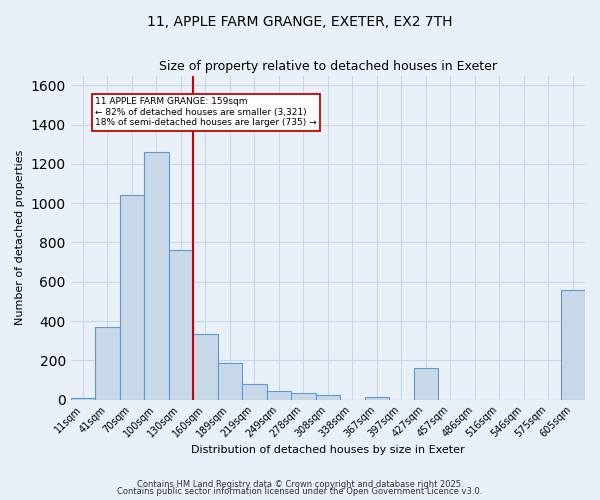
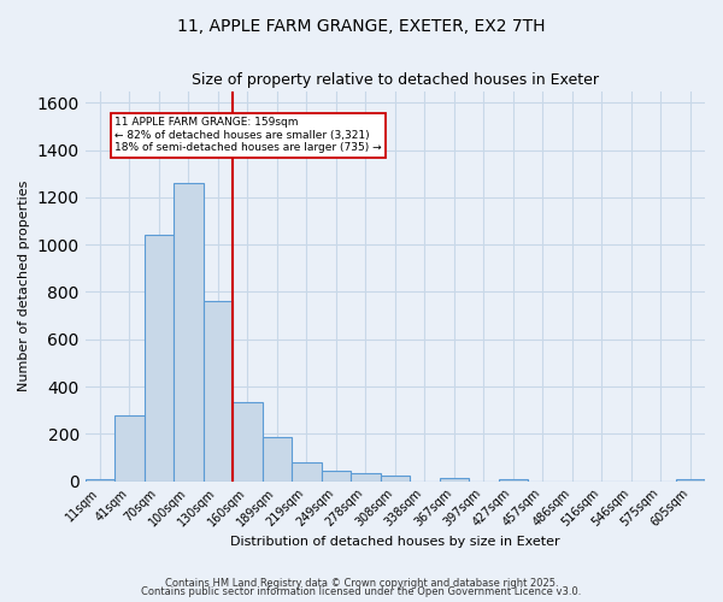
41sqm: 370 -> 280
427sqm: 160 -> 10
605sqm: 560 -> 10
